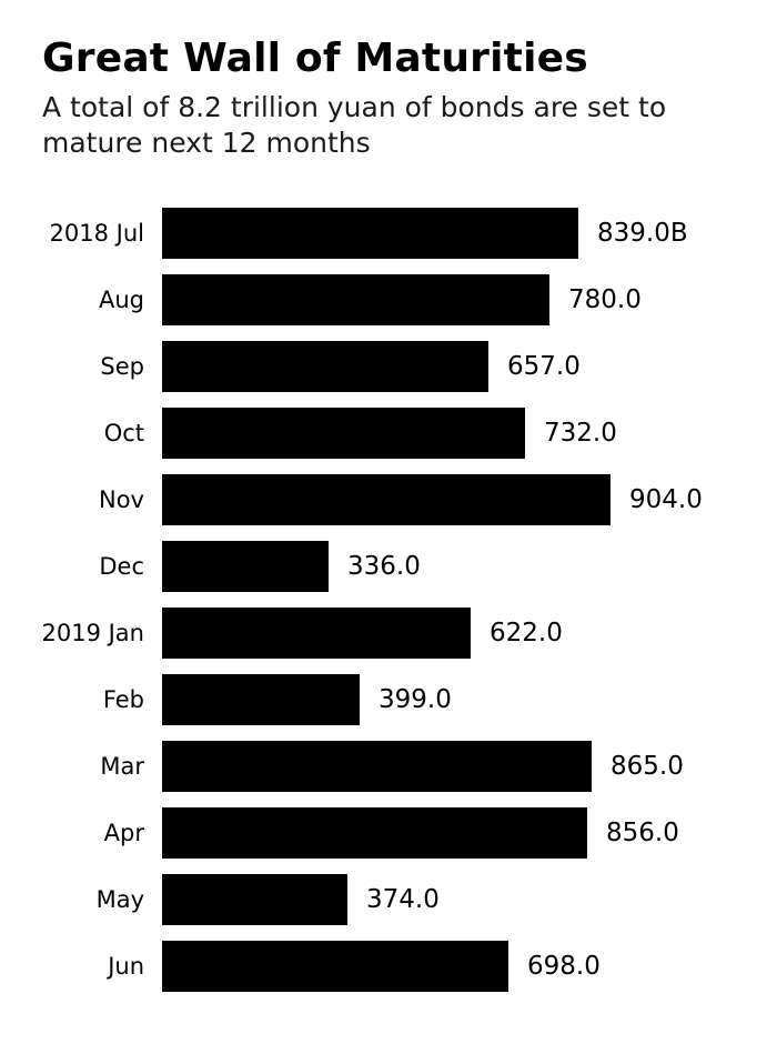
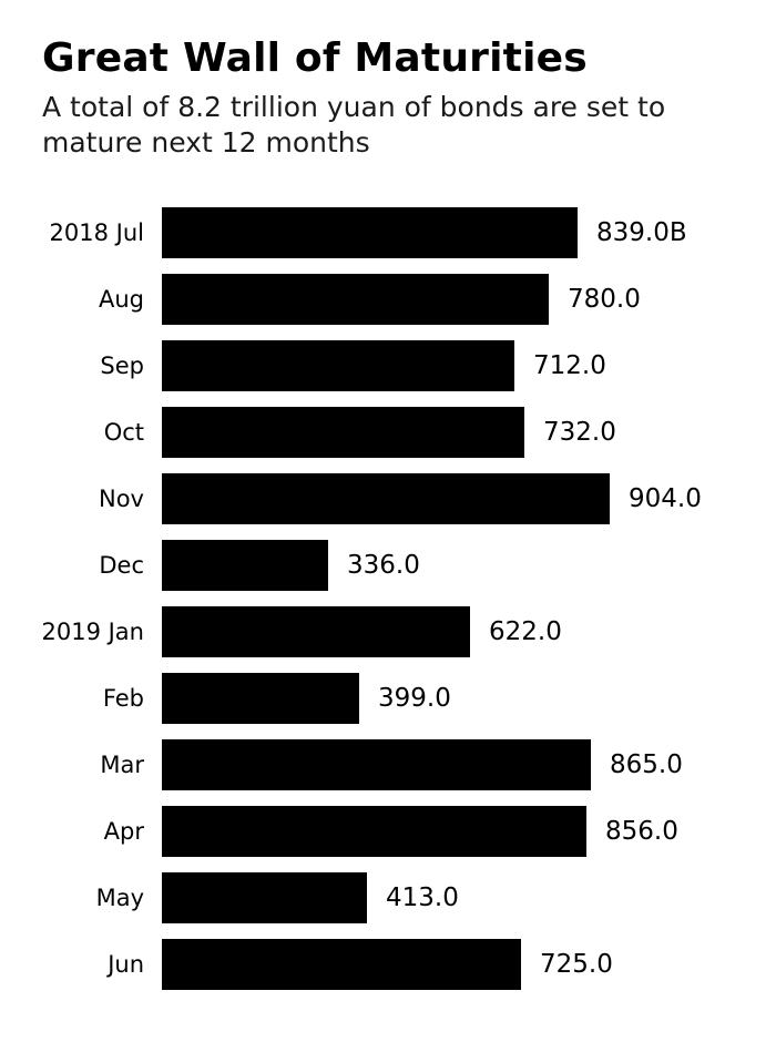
Sep: 657.0 -> 712.0
May: 374.0 -> 413.0
Jun: 698.0 -> 725.0
